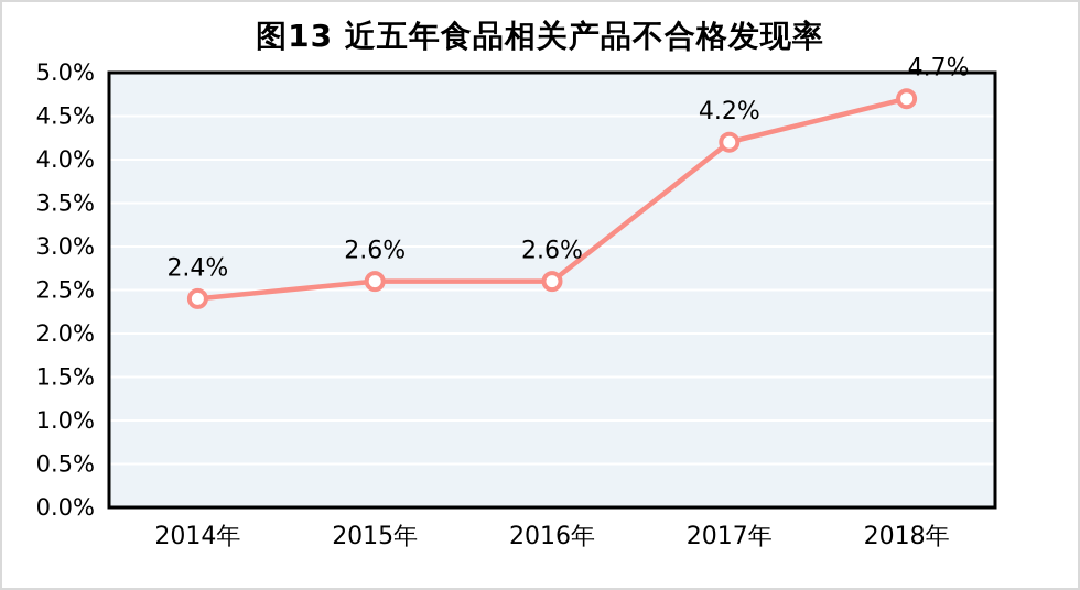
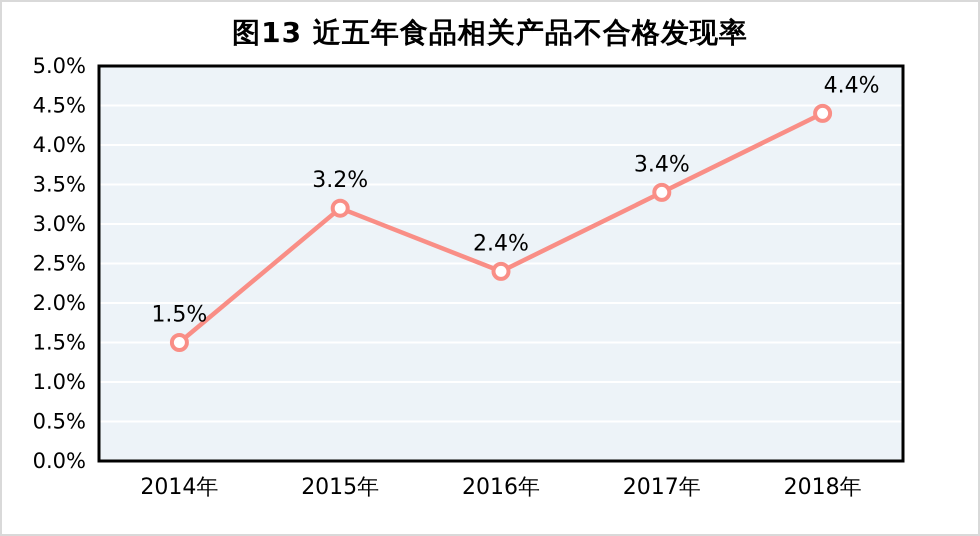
2014年: 2.4% -> 1.5%
2015年: 2.6% -> 3.2%
2016年: 2.6% -> 2.4%
2017年: 4.2% -> 3.4%
2018年: 4.7% -> 4.4%
